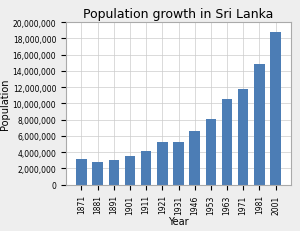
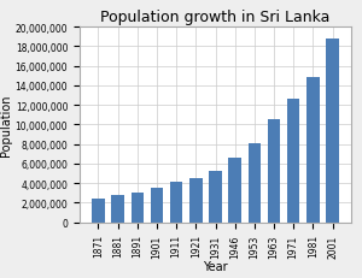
1871: 3,200,000 -> 2,400,000
1921: 5,200,000 -> 4,500,000
1971: 11,800,000 -> 12,700,000
